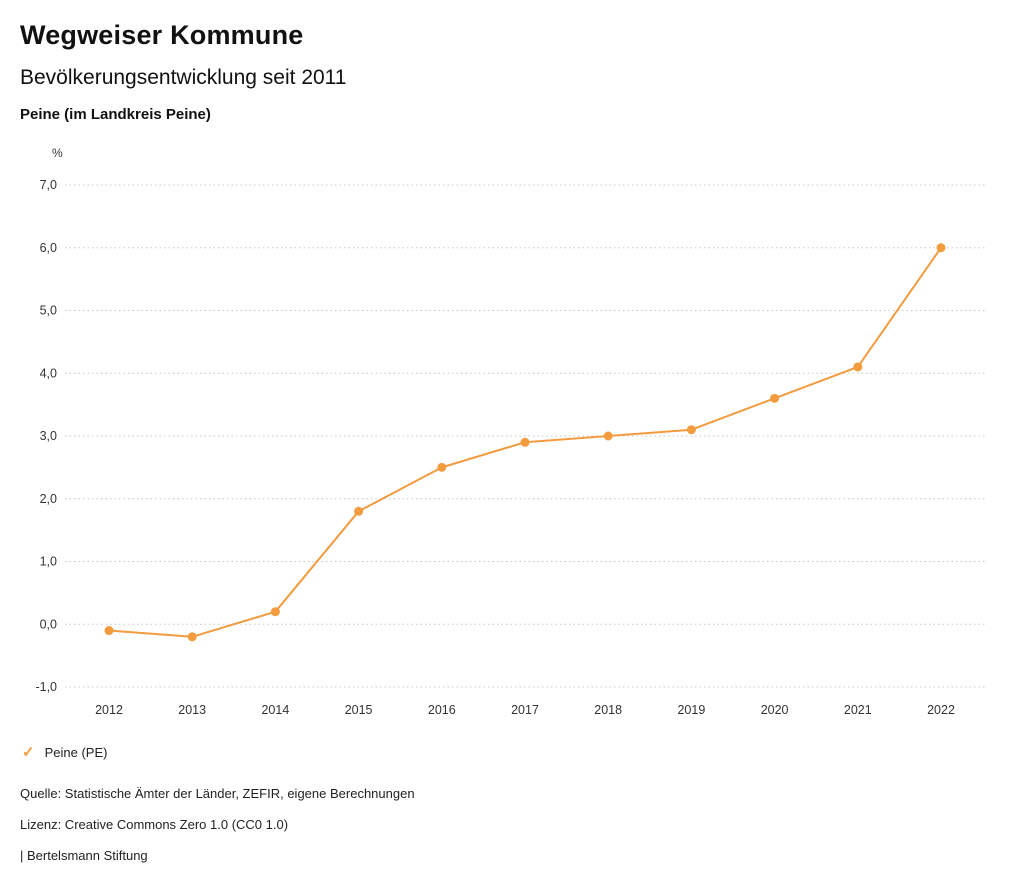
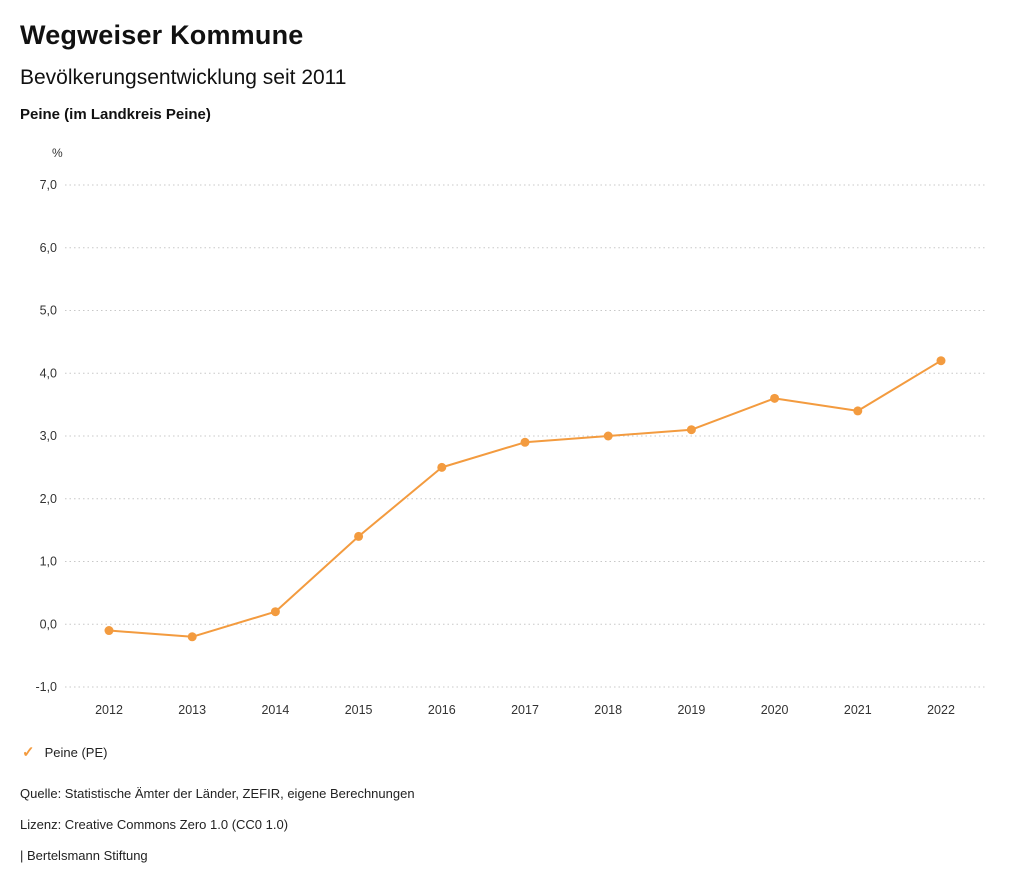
2015: 1,8 -> 1,4
2021: 4,1 -> 3,4
2022: 6,0 -> 4,2
